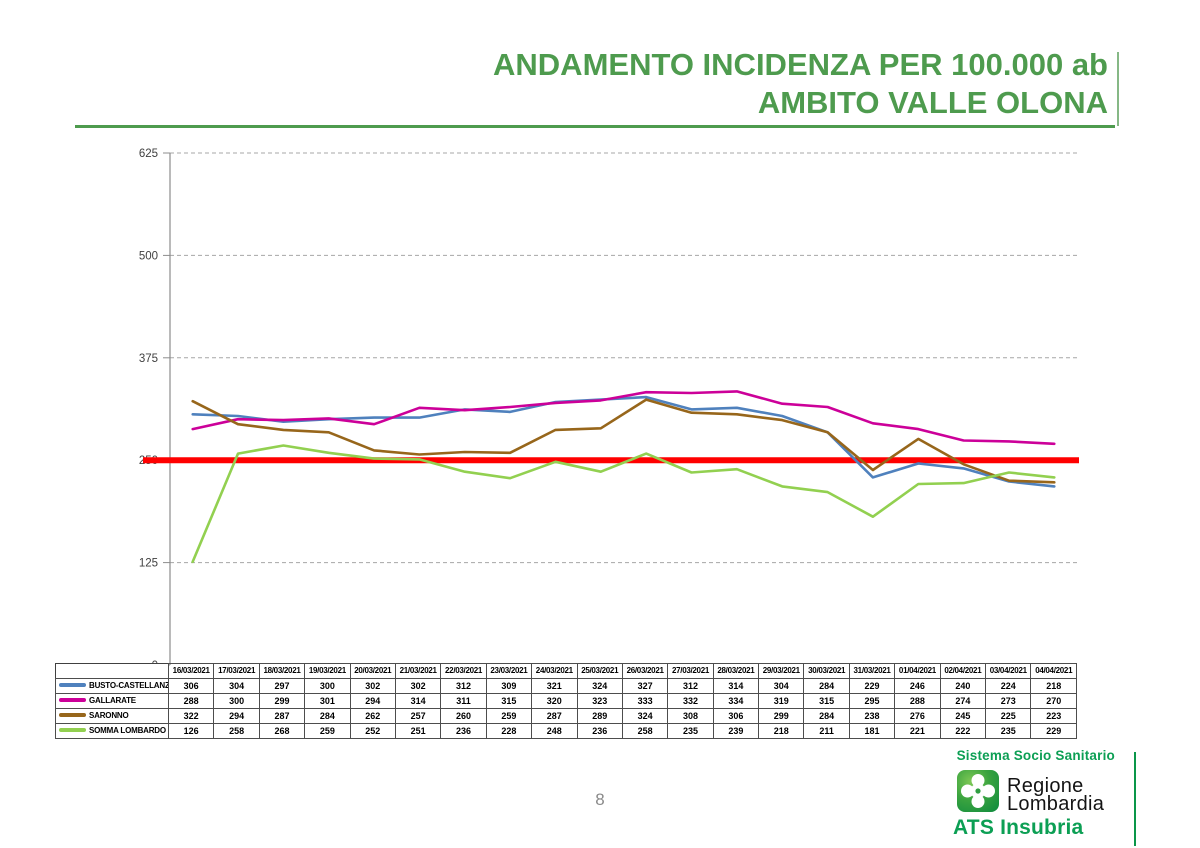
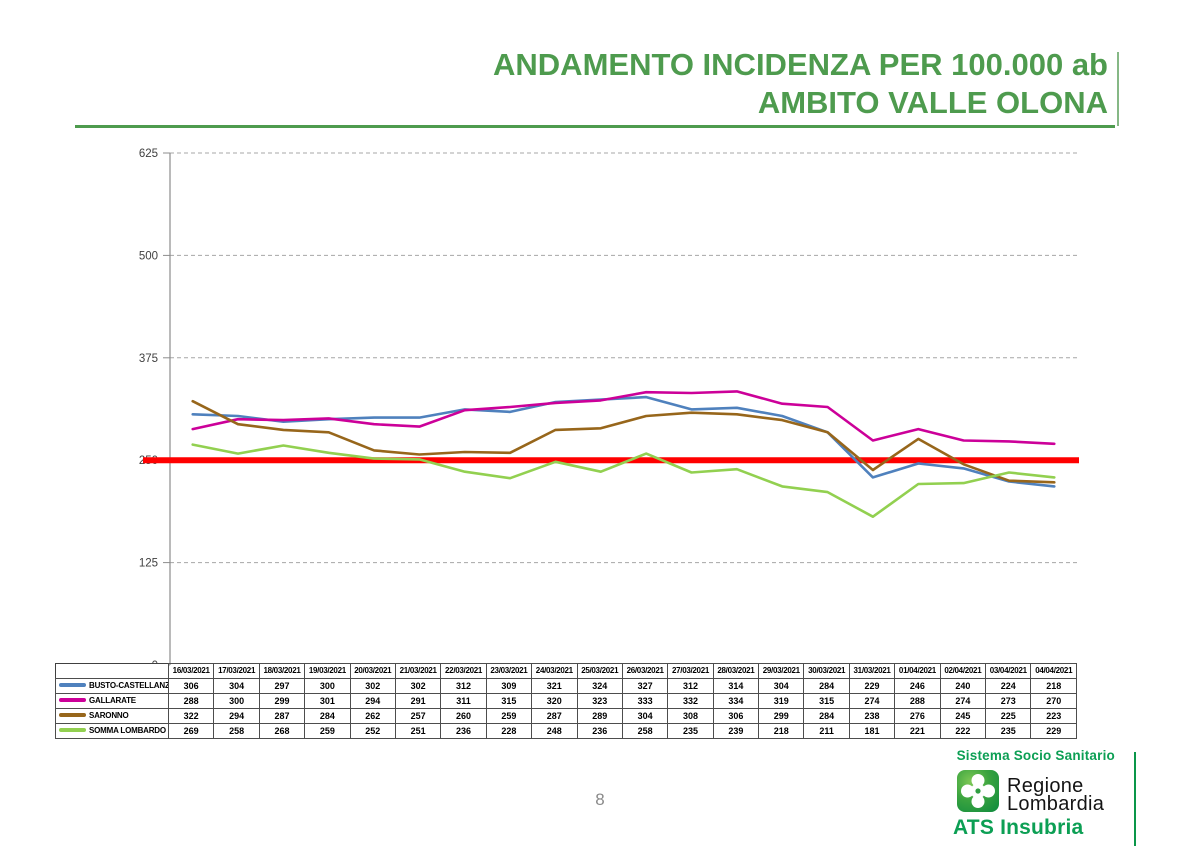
SOMMA LOMBARDO/16/03/2021: 126 -> 269
GALLARATE/21/03/2021: 314 -> 291
SARONNO/26/03/2021: 324 -> 304
GALLARATE/31/03/2021: 295 -> 274
